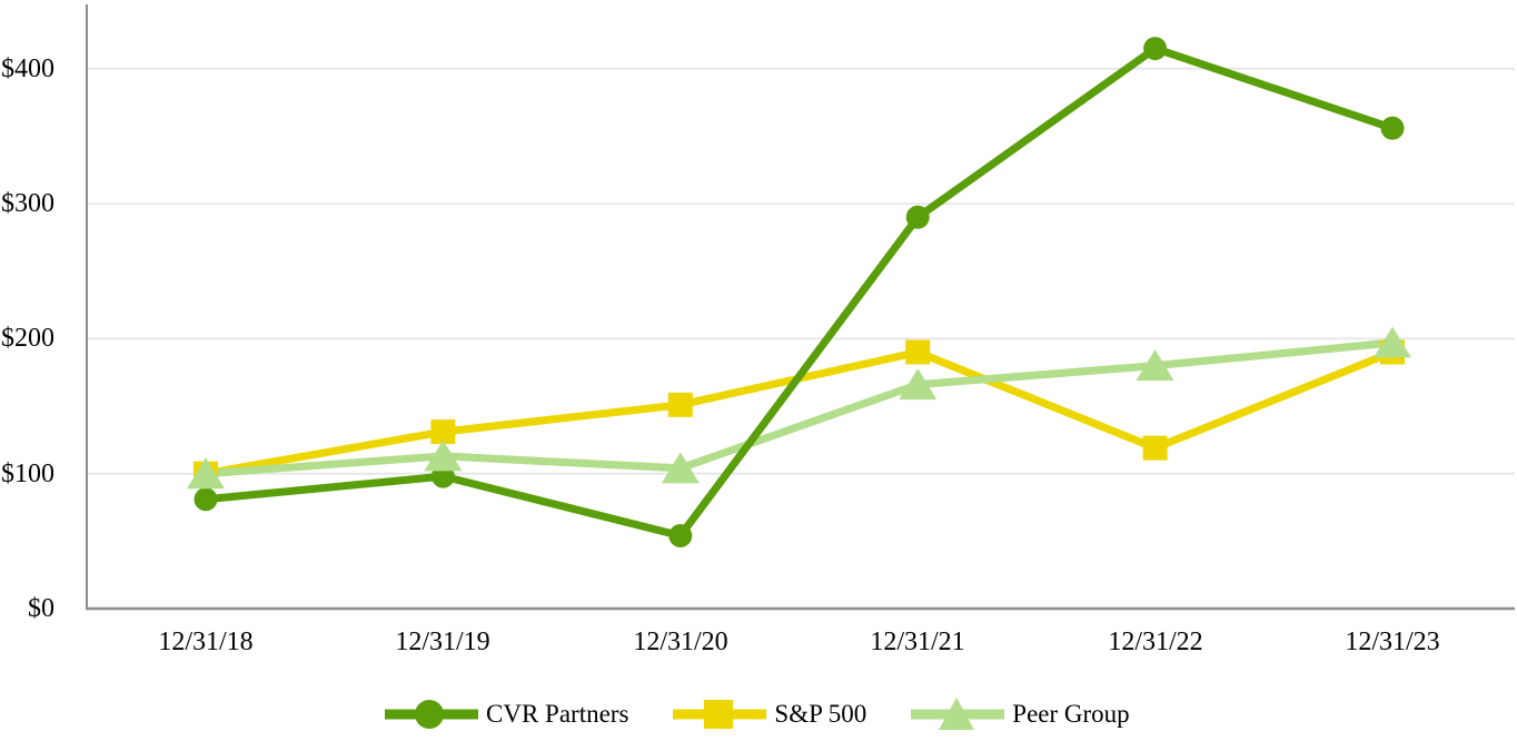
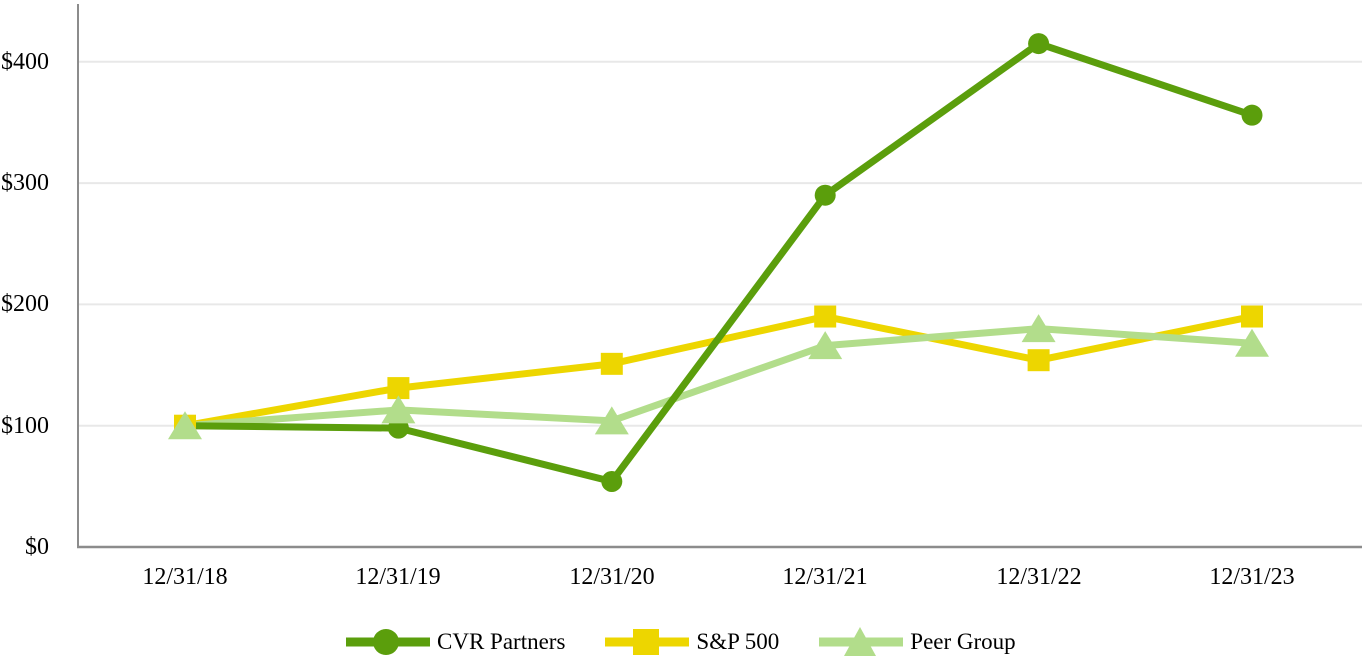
CVR Partners/12/31/18: $81 -> $100
S&P 500/12/31/22: $119 -> $154
Peer Group/12/31/23: $197 -> $168
